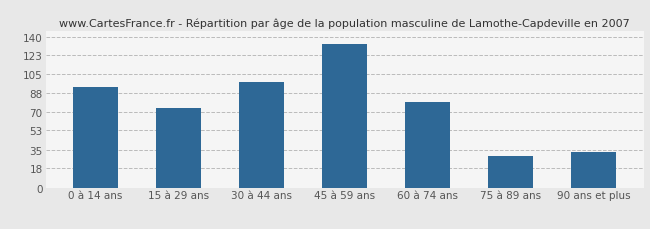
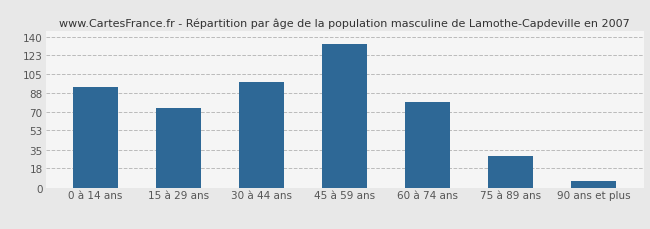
90 ans et plus: 33 -> 6
